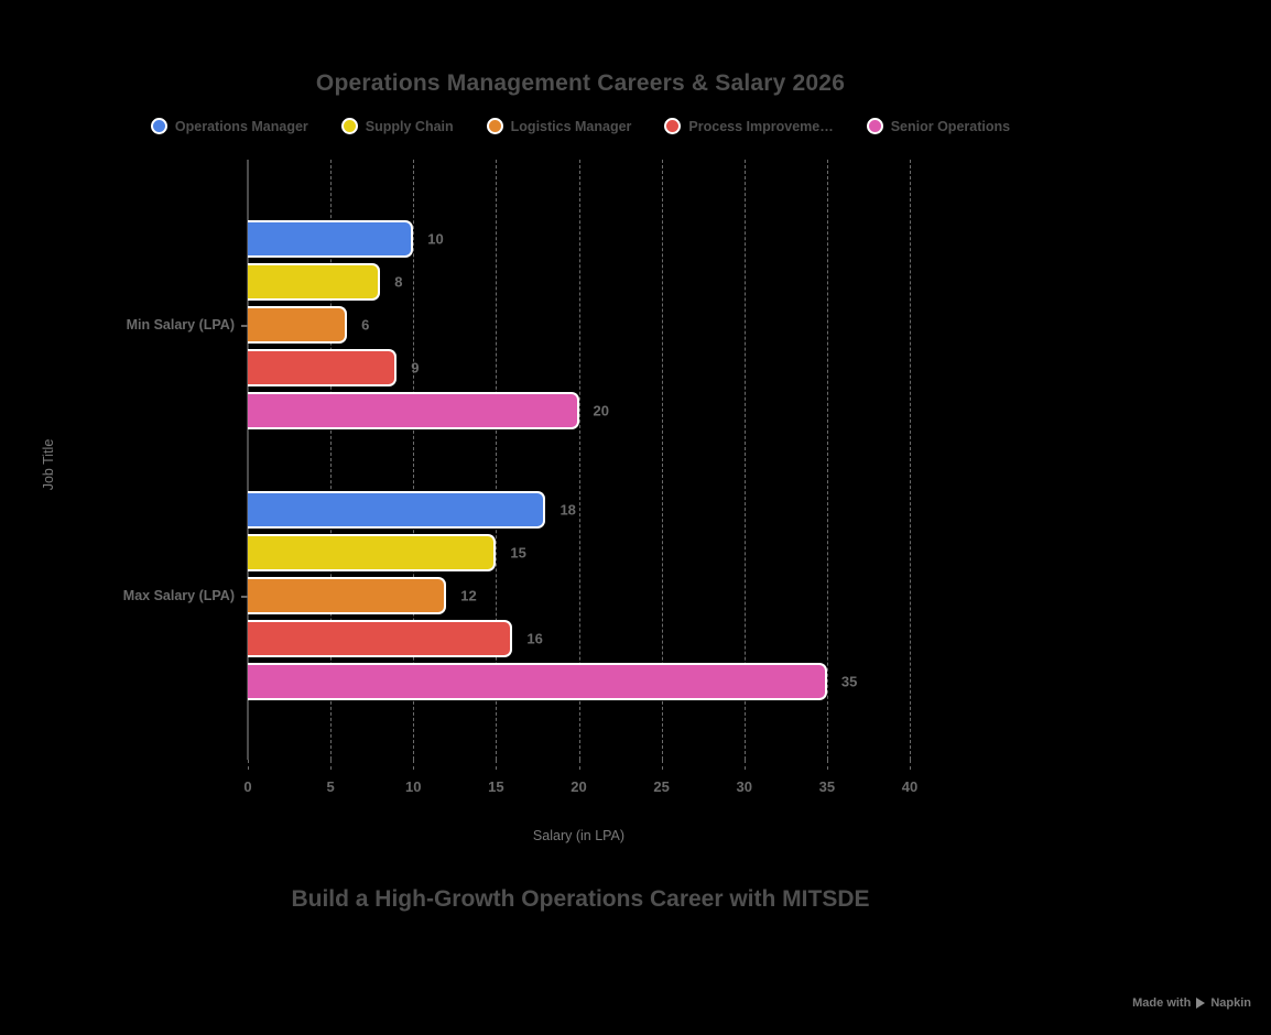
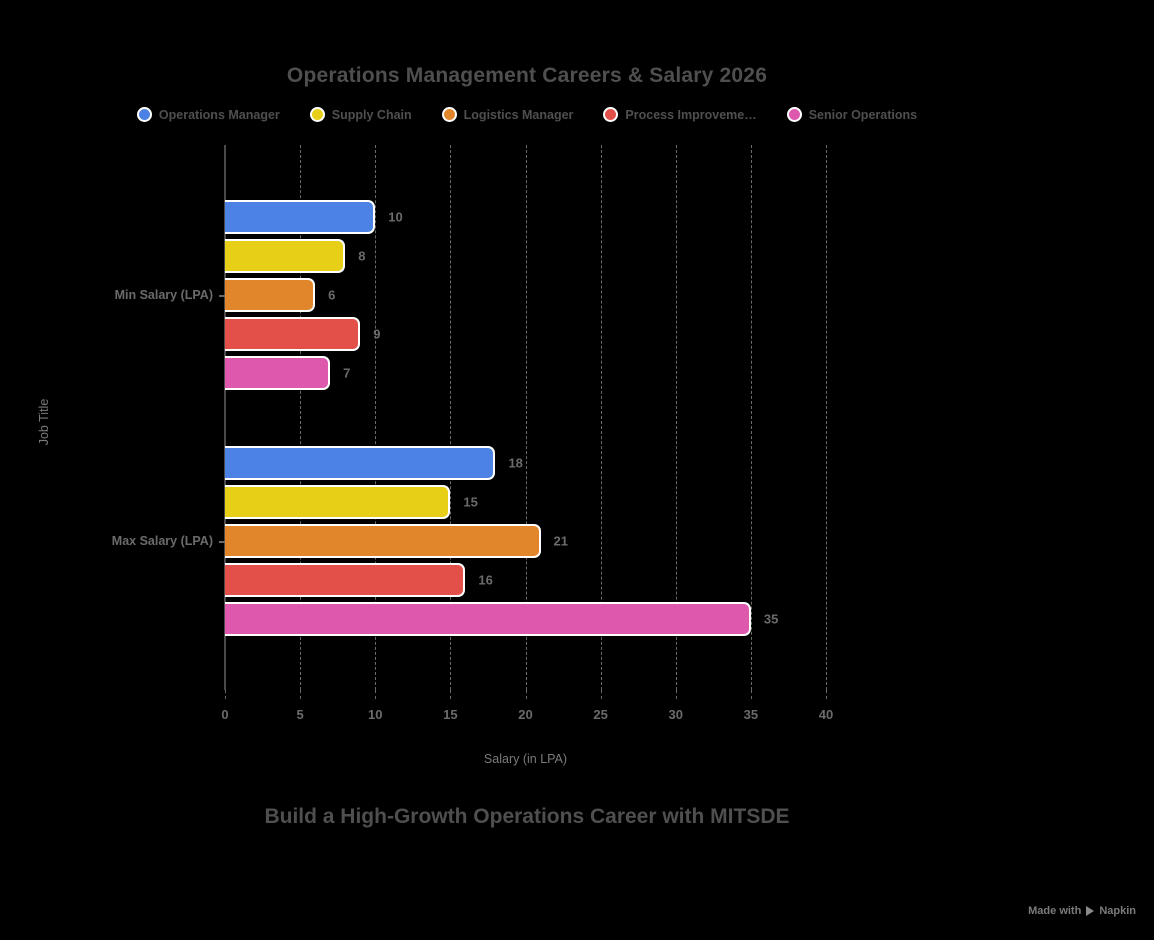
Senior Operations/Min Salary (LPA): 20 -> 7
Logistics Manager/Max Salary (LPA): 12 -> 21
